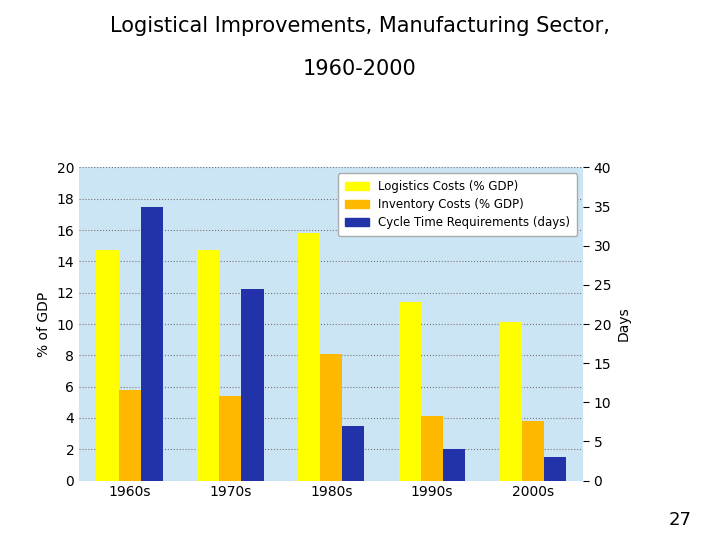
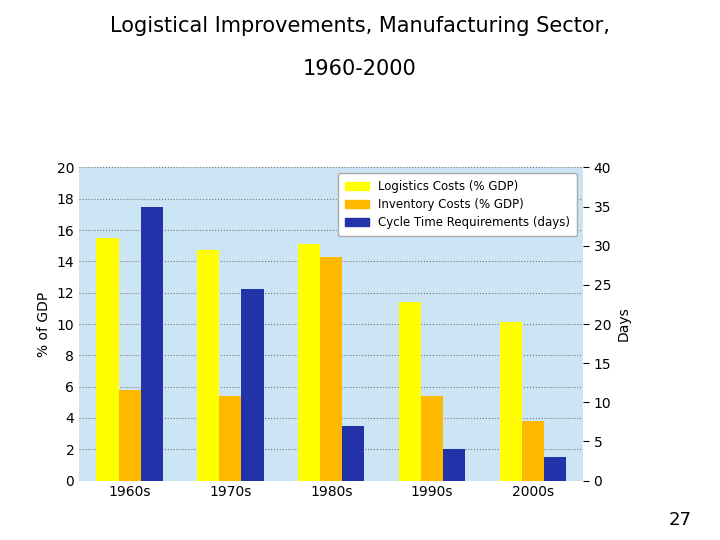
Logistics Costs (% GDP)/1960s: 14.7 -> 15.5
Logistics Costs (% GDP)/1980s: 15.8 -> 15.1
Inventory Costs (% GDP)/1980s: 8.1 -> 14.3
Inventory Costs (% GDP)/1990s: 4.1 -> 5.4
